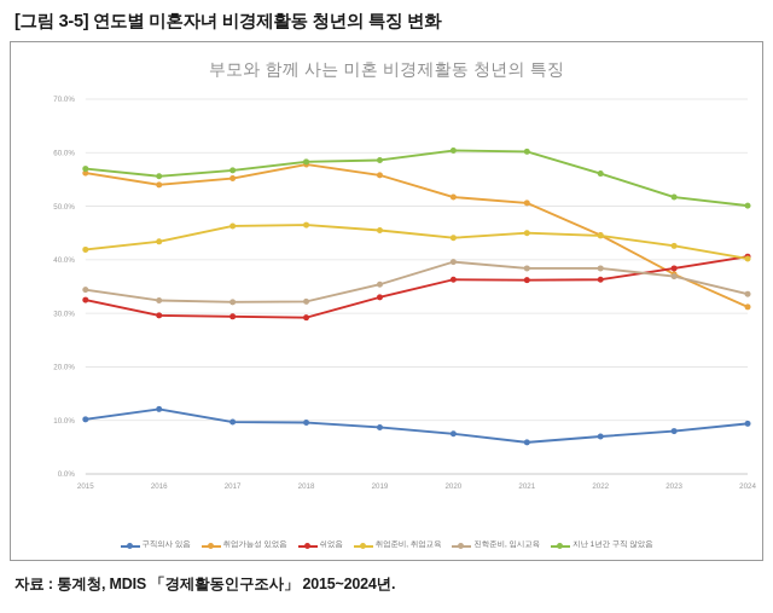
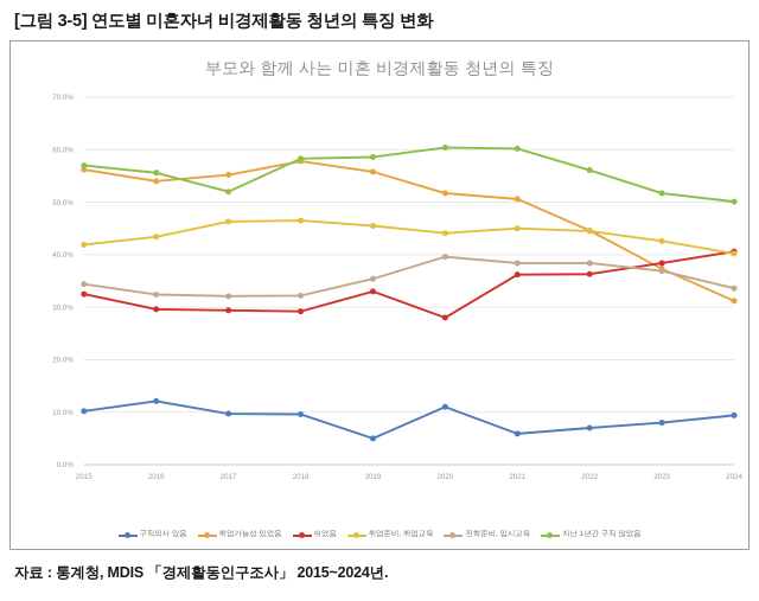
지난 1년간 구직 않았음/2017: 57% -> 52%
구직의사 있음/2019: 9% -> 5%
구직의사 있음/2020: 8% -> 11%
쉬었음/2020: 36% -> 28%
